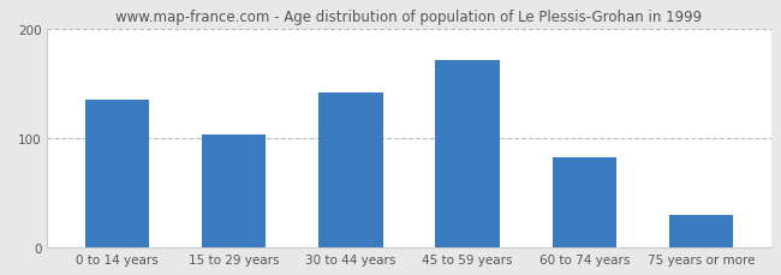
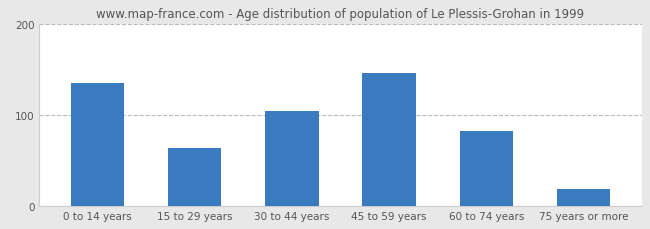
15 to 29 years: 103 -> 64
30 to 44 years: 142 -> 104
45 to 59 years: 172 -> 146
75 years or more: 30 -> 18
